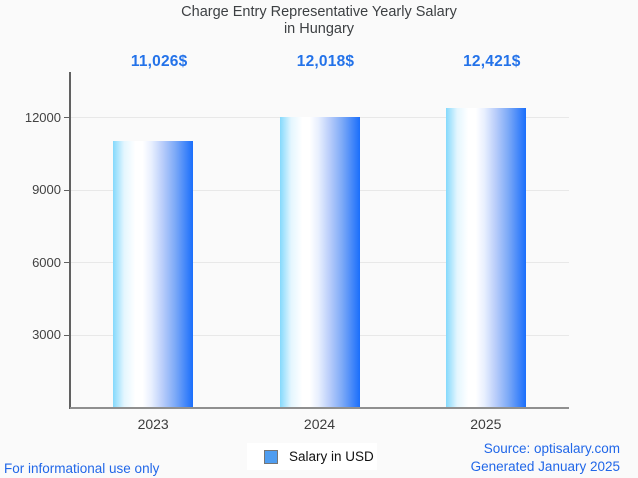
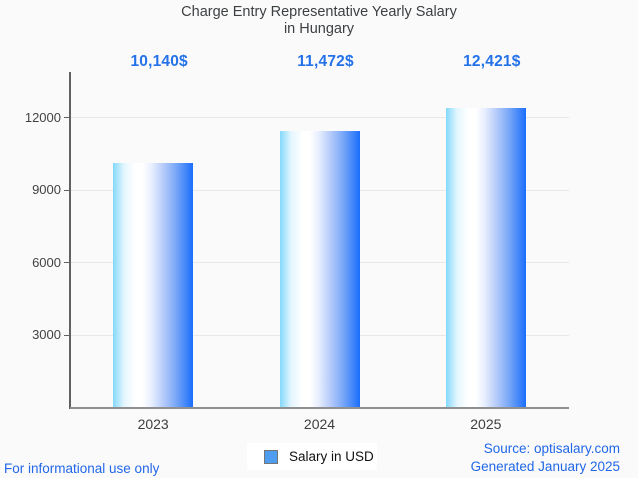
2023: 11,026 -> 10,140
2024: 12,018 -> 11,472
